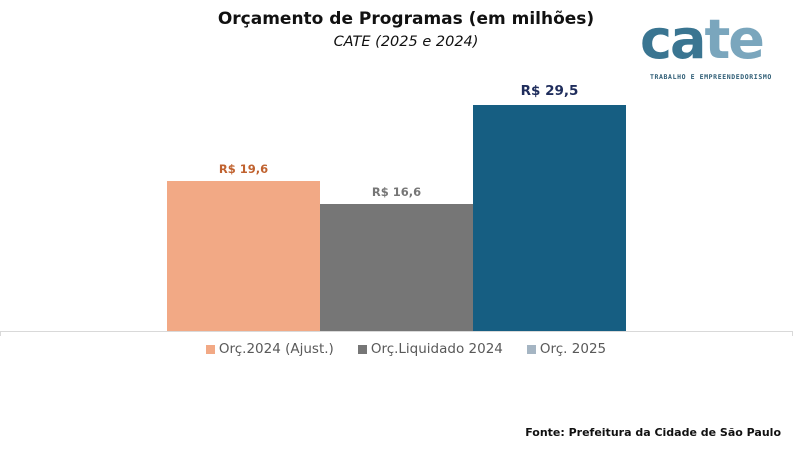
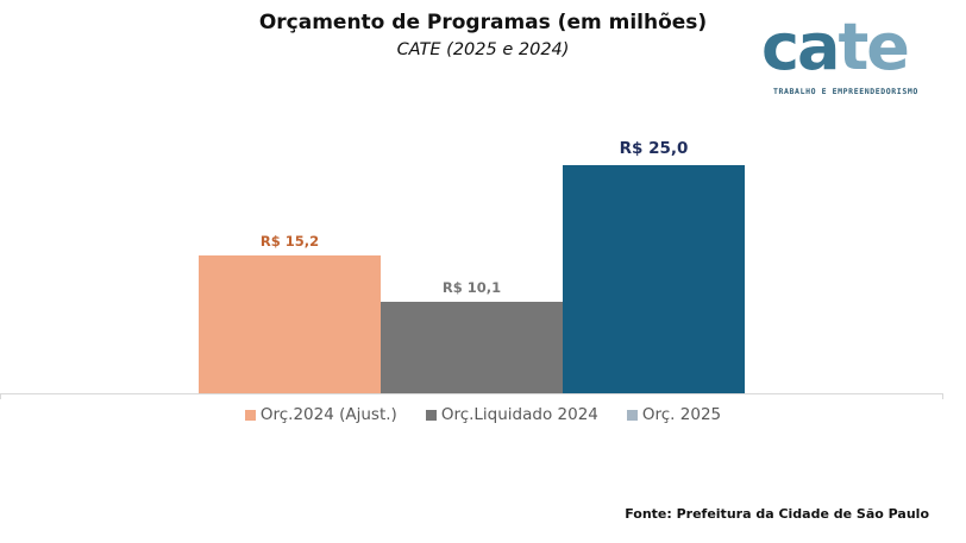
Orç.2024 (Ajust.): 19,6 -> 15,2
Orç.Liquidado 2024: 16,6 -> 10,1
Orç. 2025: 29,5 -> 25,0
